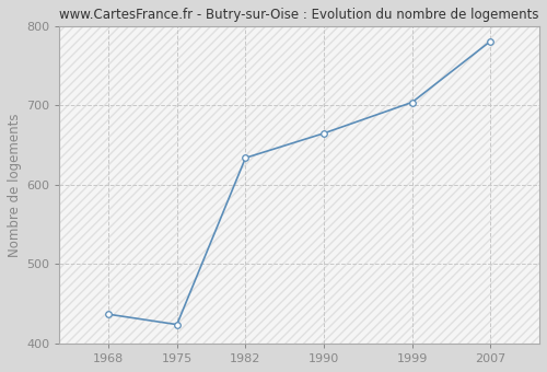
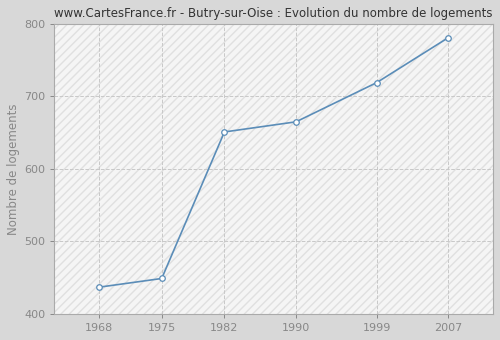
1975: 424 -> 449
1982: 634 -> 651
1999: 704 -> 719
